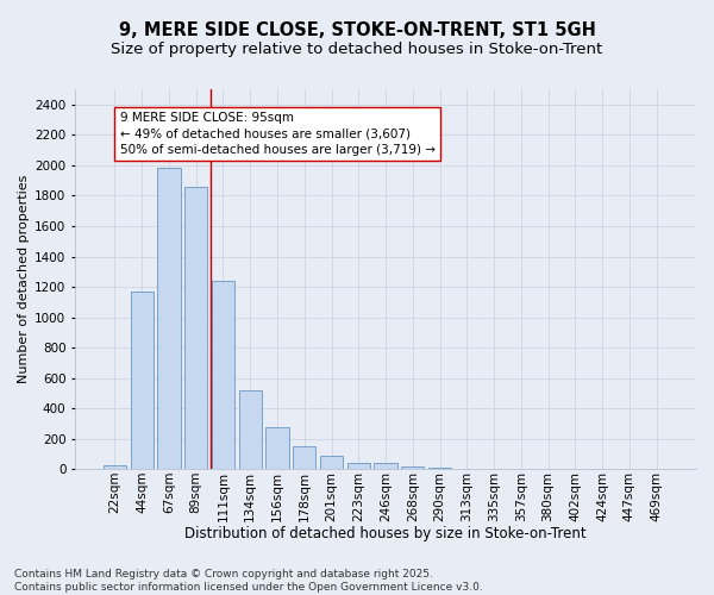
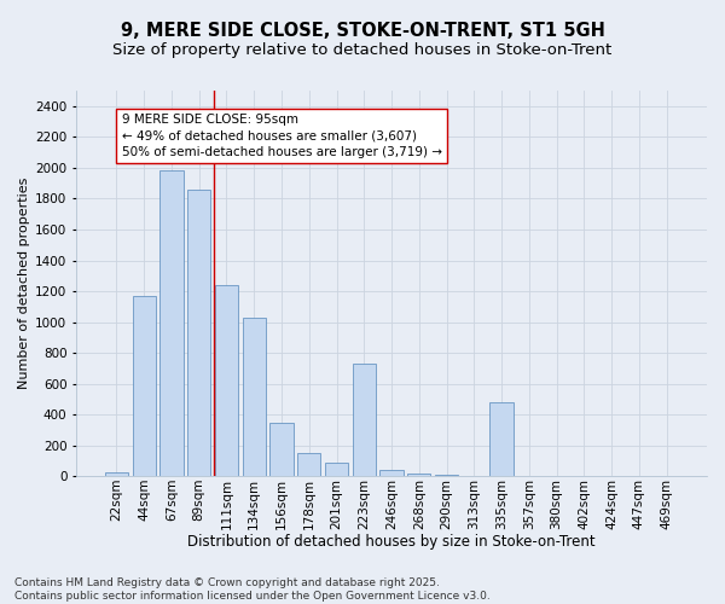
134sqm: 520 -> 1030
156sqm: 280 -> 350
223sqm: 40 -> 730
335sqm: 0 -> 480
